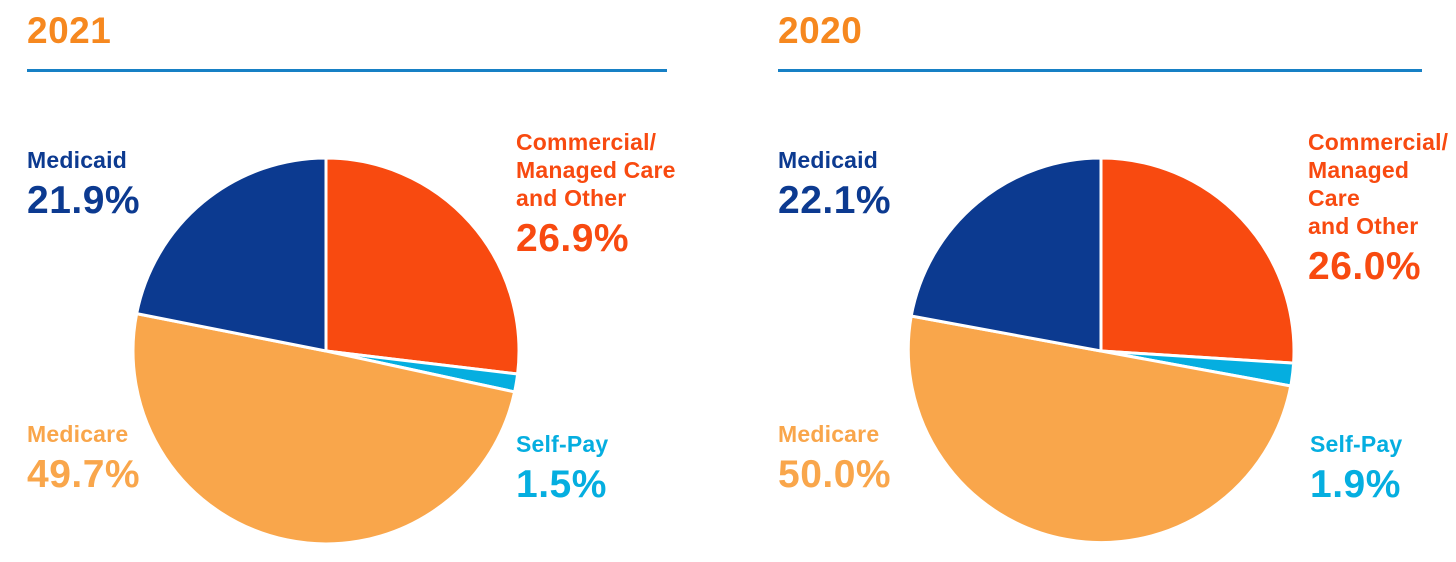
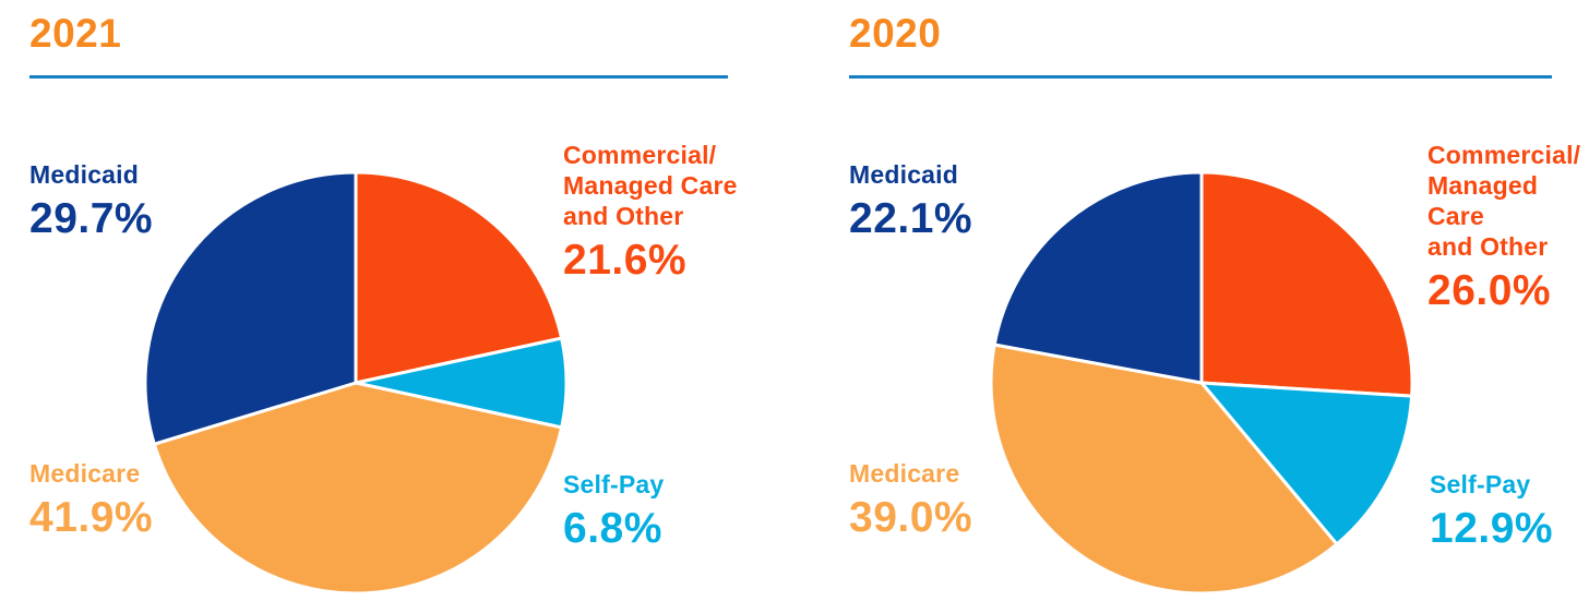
2021/Commercial/ Managed Care and Other: 26.9% -> 21.6%
2021/Self-Pay: 1.5% -> 6.8%
2021/Medicare: 49.7% -> 41.9%
2021/Medicaid: 21.9% -> 29.7%
2020/Self-Pay: 1.9% -> 12.9%
2020/Medicare: 50.0% -> 39.0%
